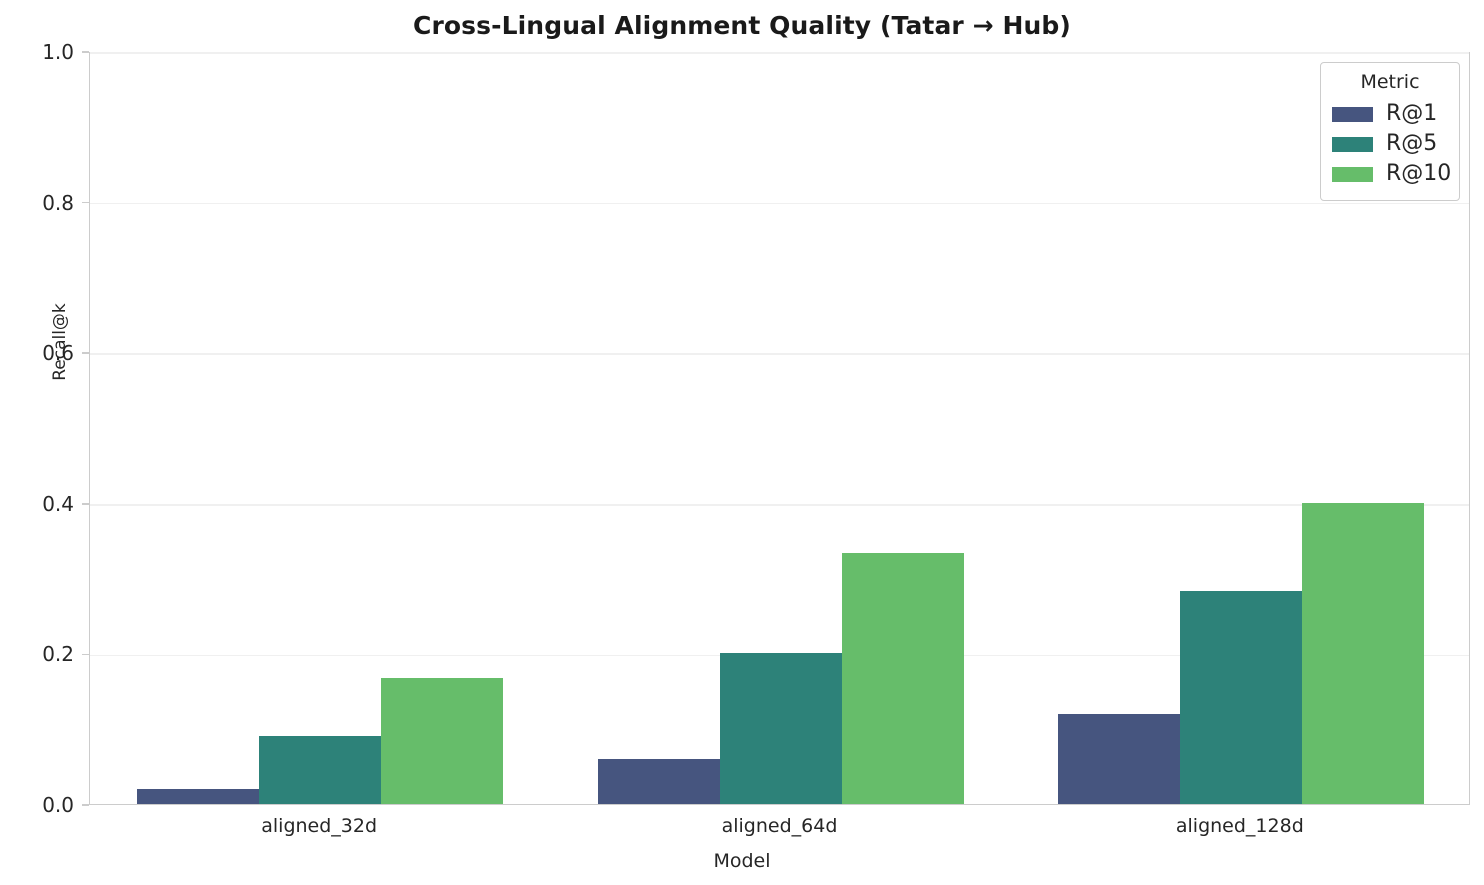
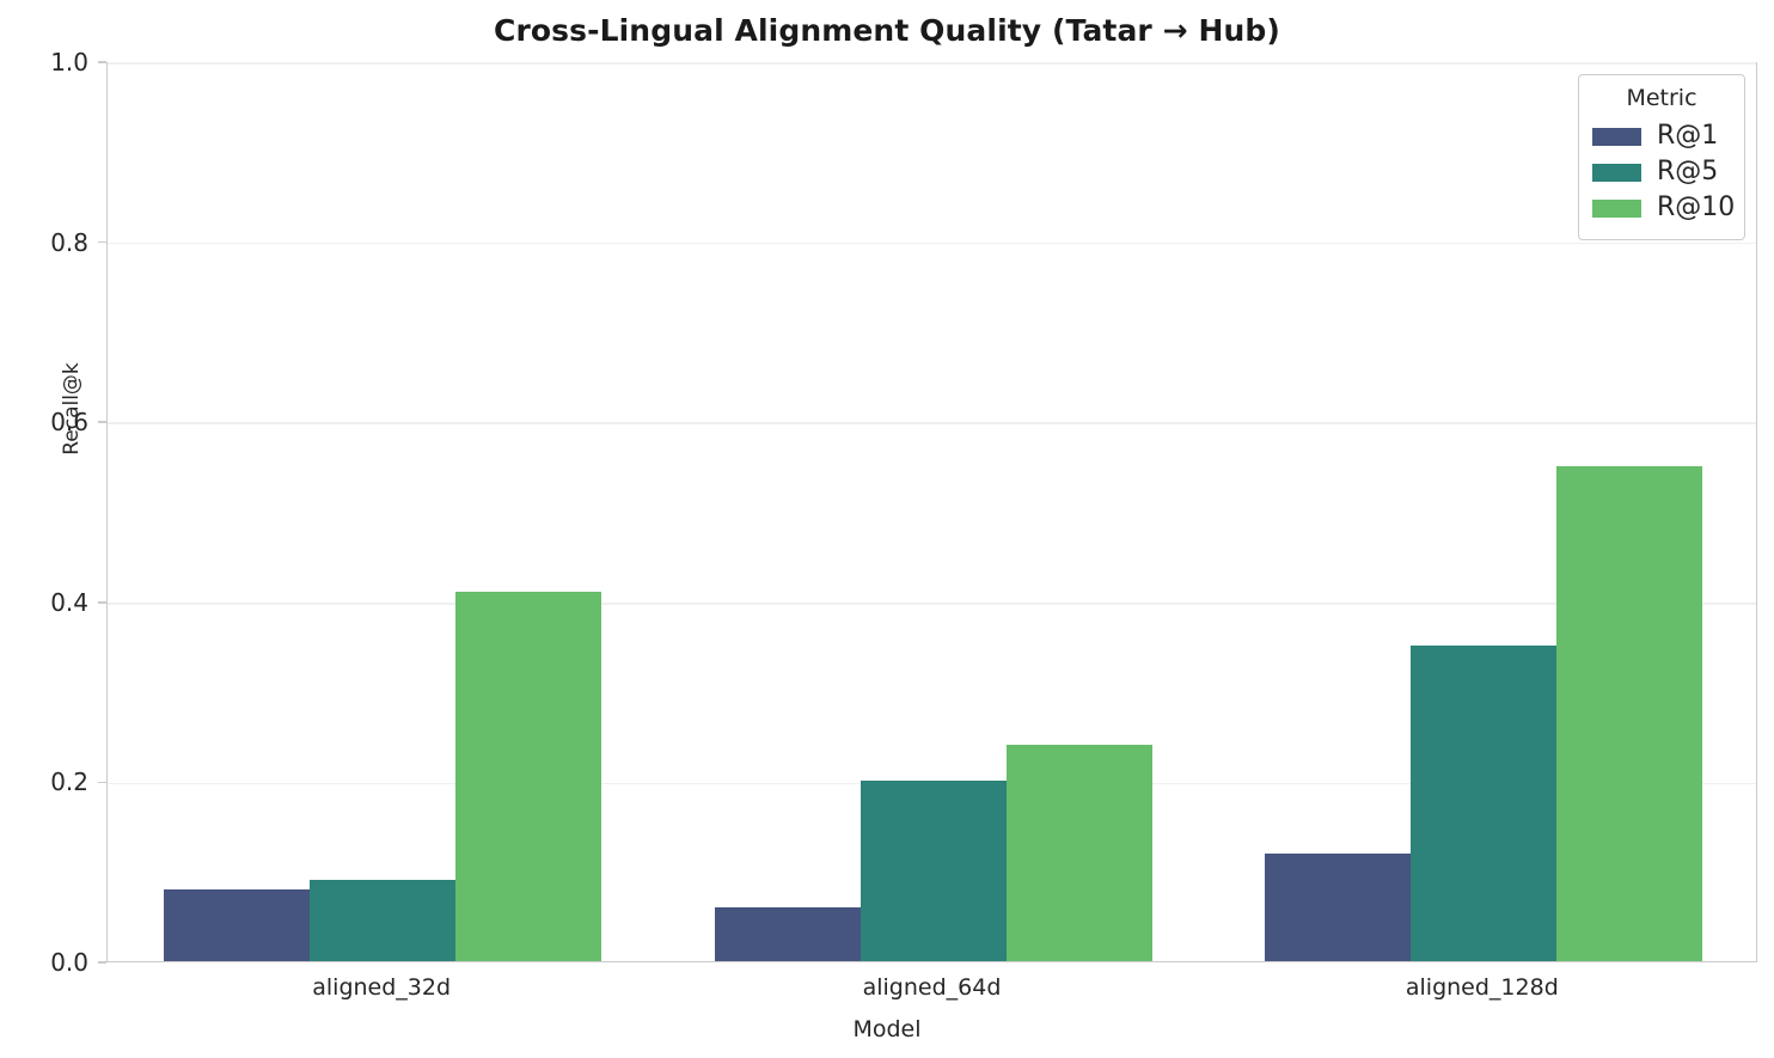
R@1/aligned_32d: 0.02 -> 0.08
R@10/aligned_32d: 0.17 -> 0.41
R@10/aligned_64d: 0.33 -> 0.24
R@5/aligned_128d: 0.28 -> 0.35
R@10/aligned_128d: 0.40 -> 0.55
